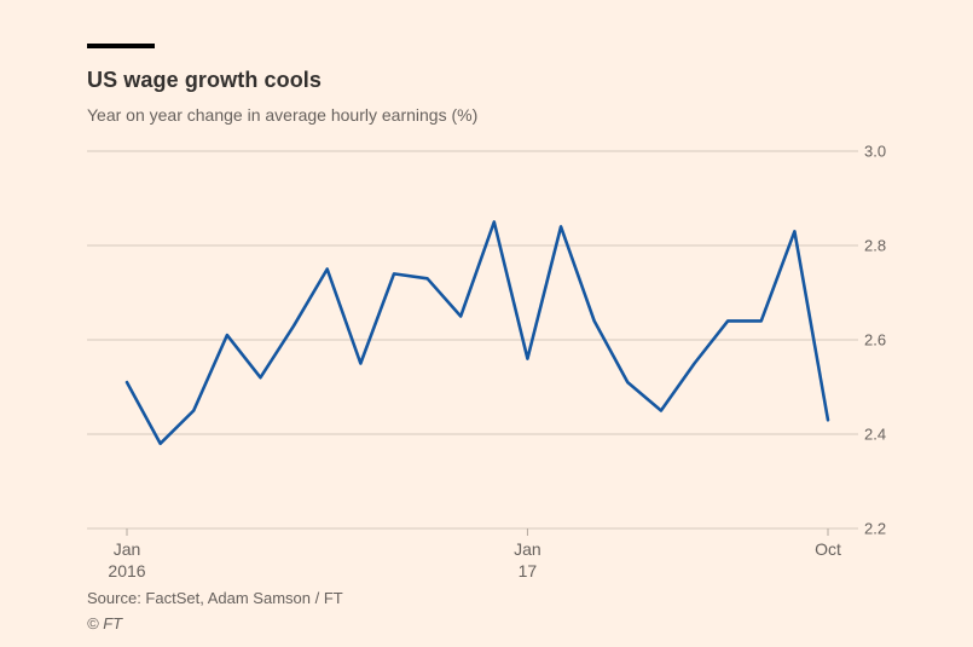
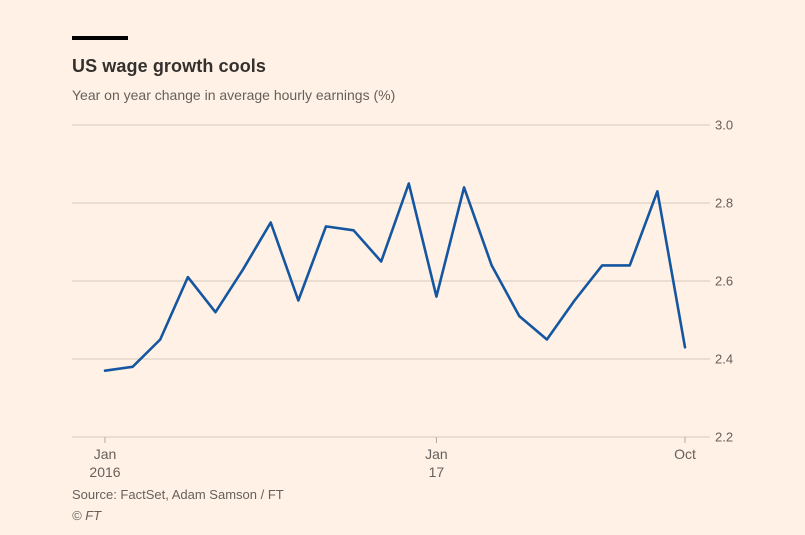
Jan 2016: 2.51 -> 2.37
